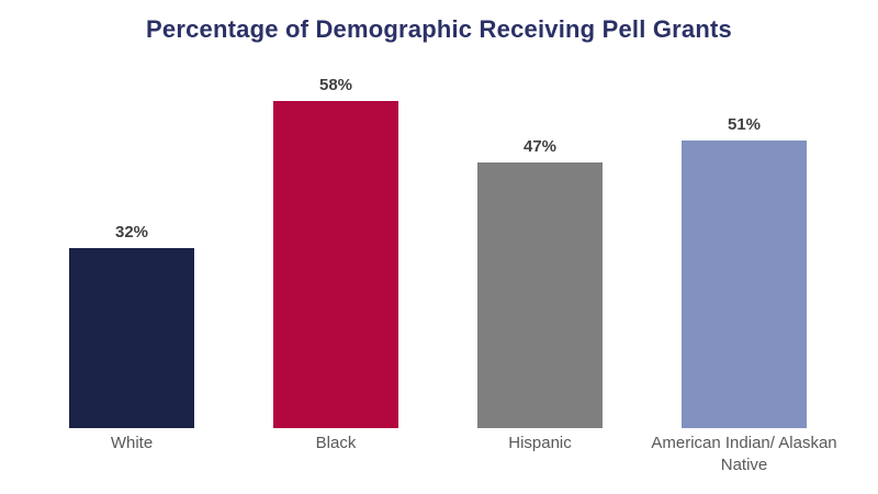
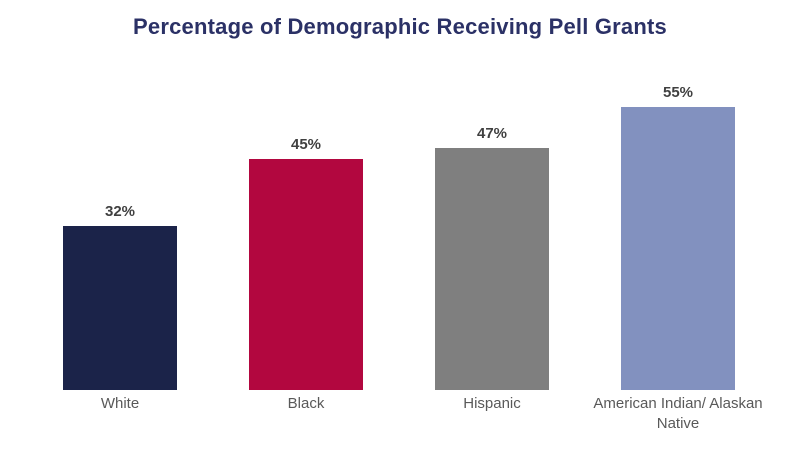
Black: 58% -> 45%
American Indian/ Alaskan Native: 51% -> 55%
